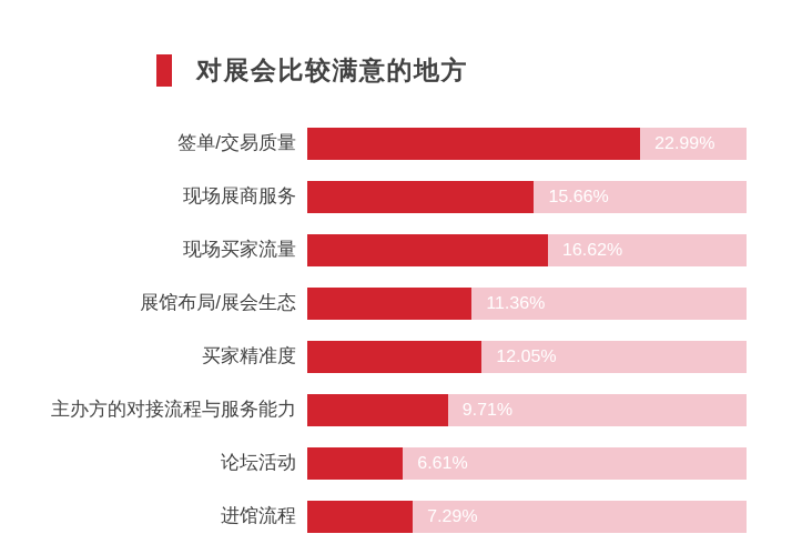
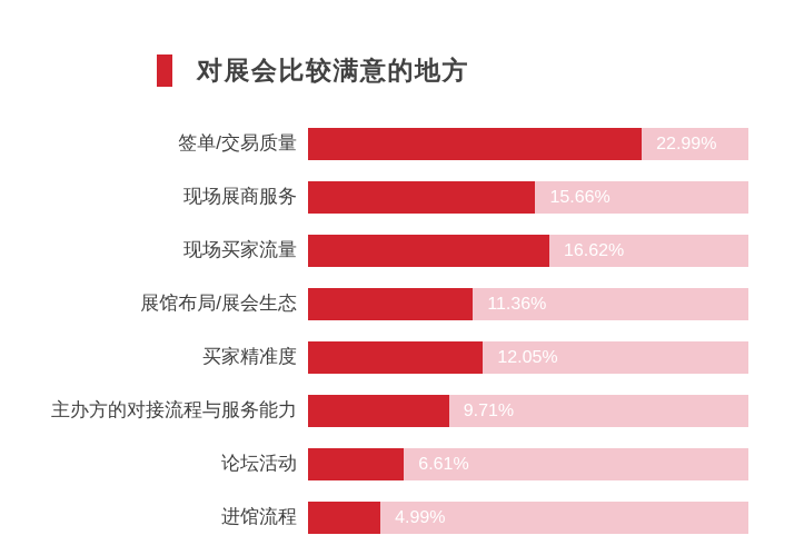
进馆流程: 7.29% -> 4.99%
